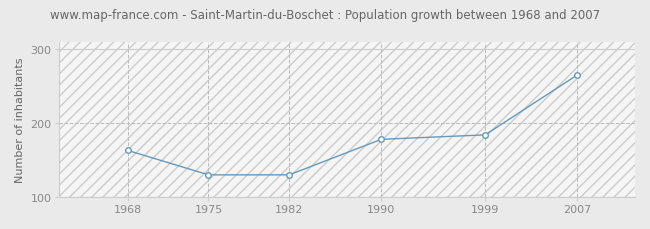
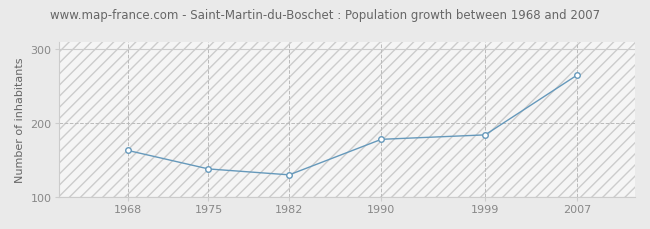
1975: 130 -> 138
